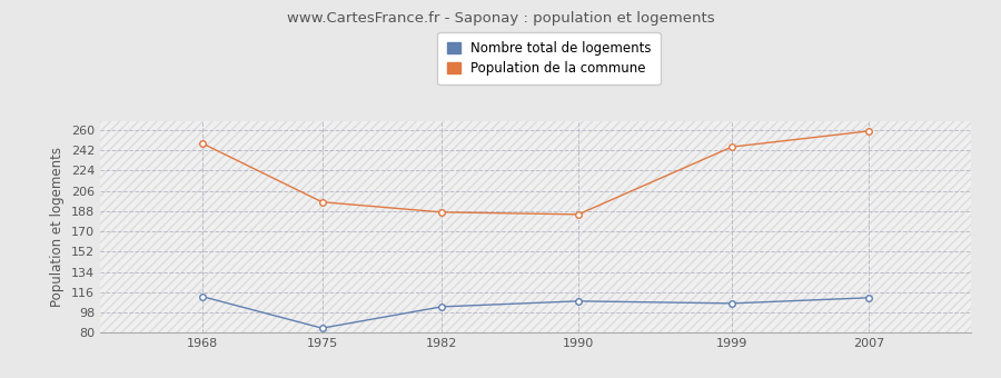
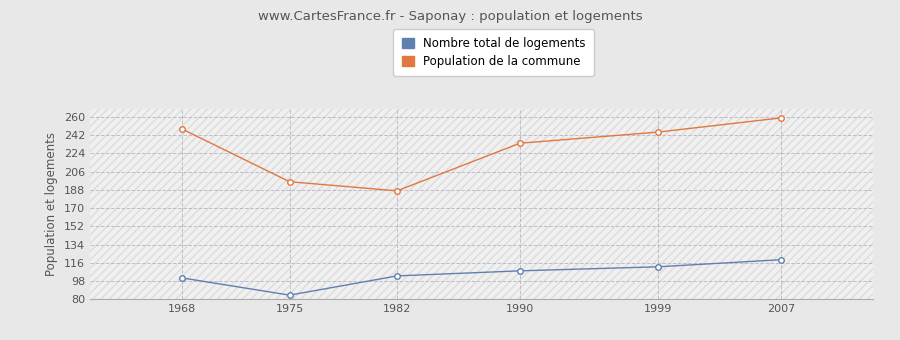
Nombre total de logements/1968: 112 -> 101
Population de la commune/1990: 185 -> 234
Nombre total de logements/1999: 106 -> 112
Nombre total de logements/2007: 111 -> 119
